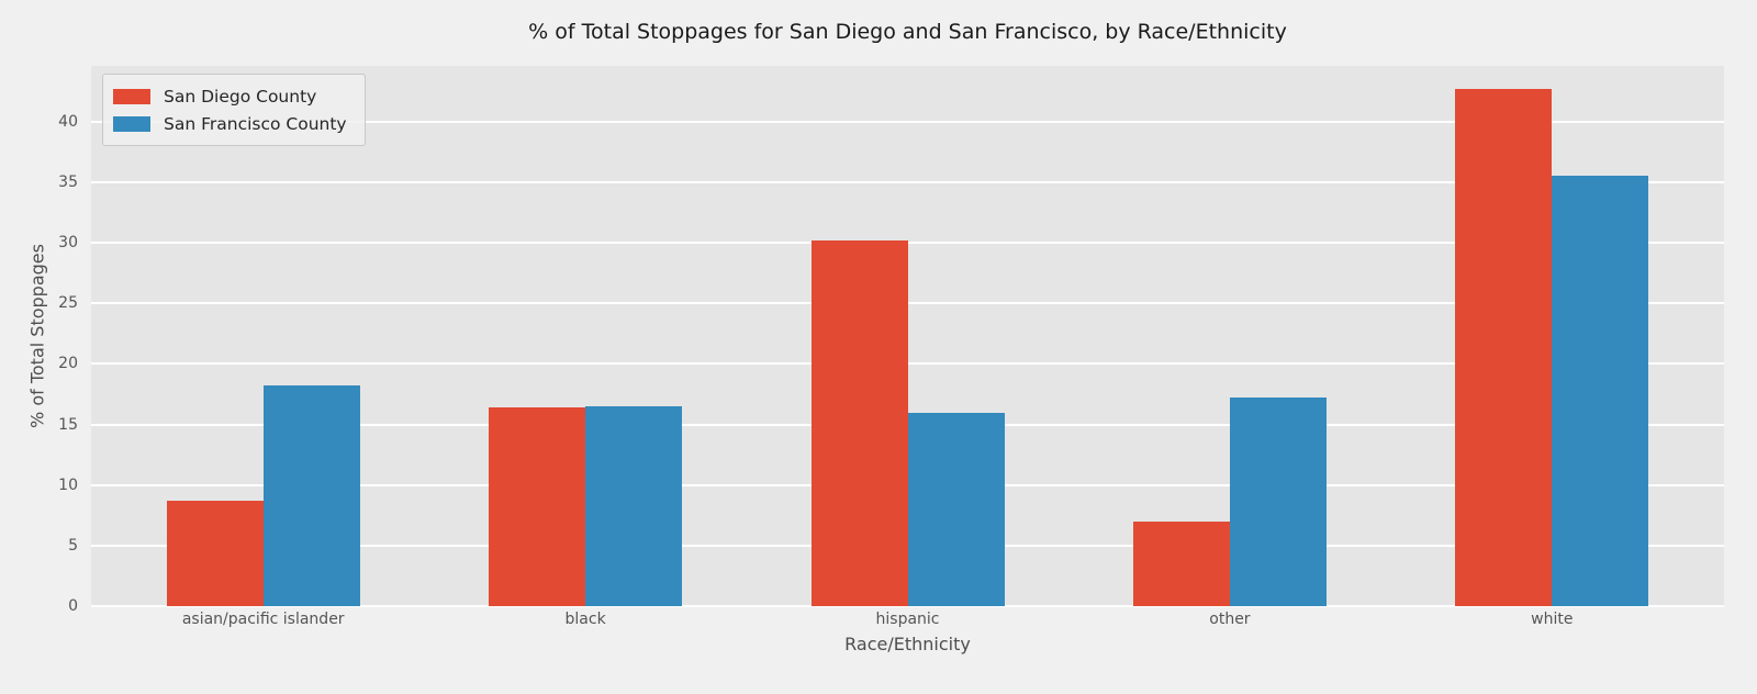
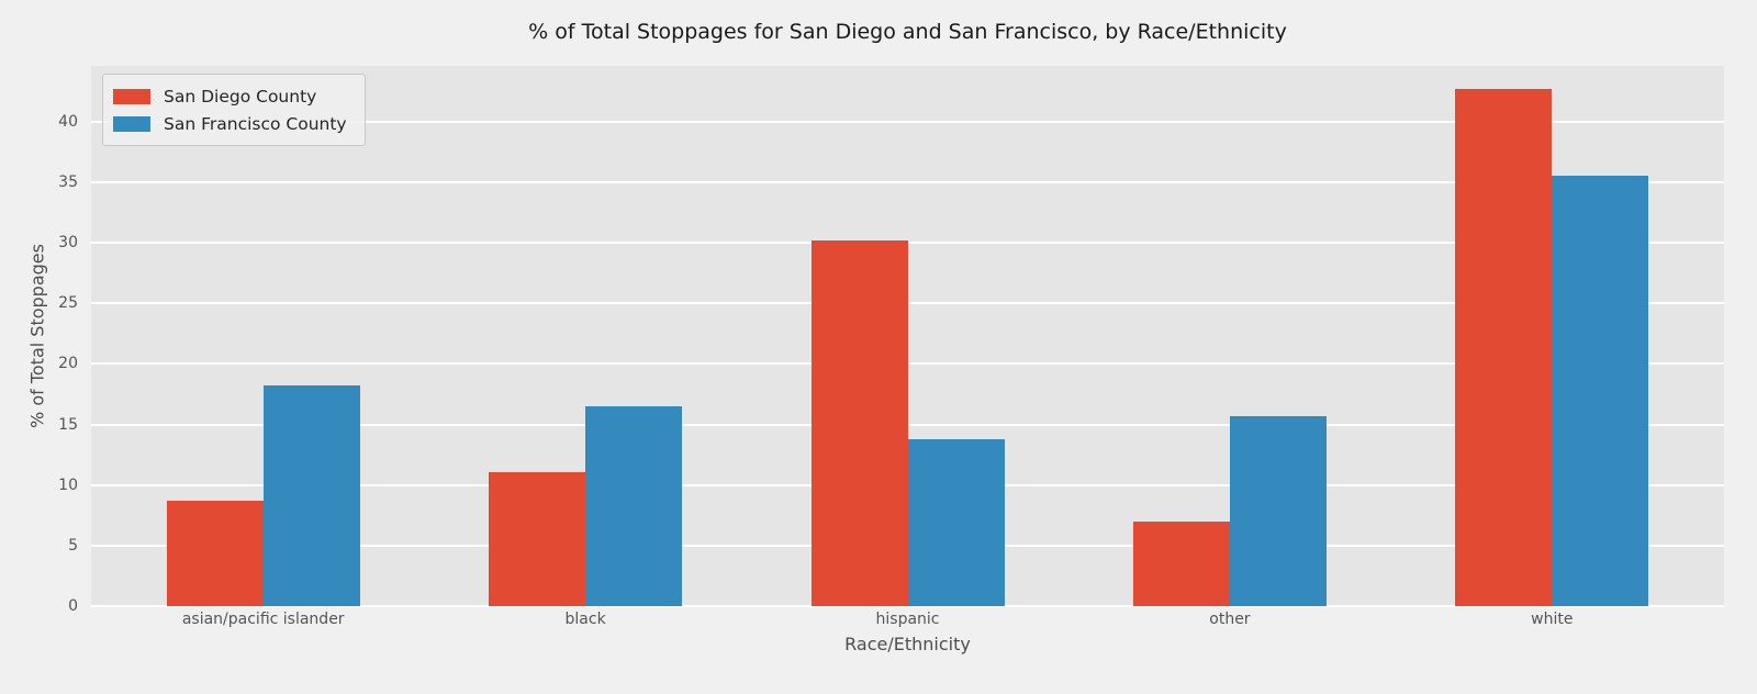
San Diego County/black: 16.4 -> 11.1
San Francisco County/hispanic: 16.0 -> 13.8
San Francisco County/other: 17.2 -> 15.7
